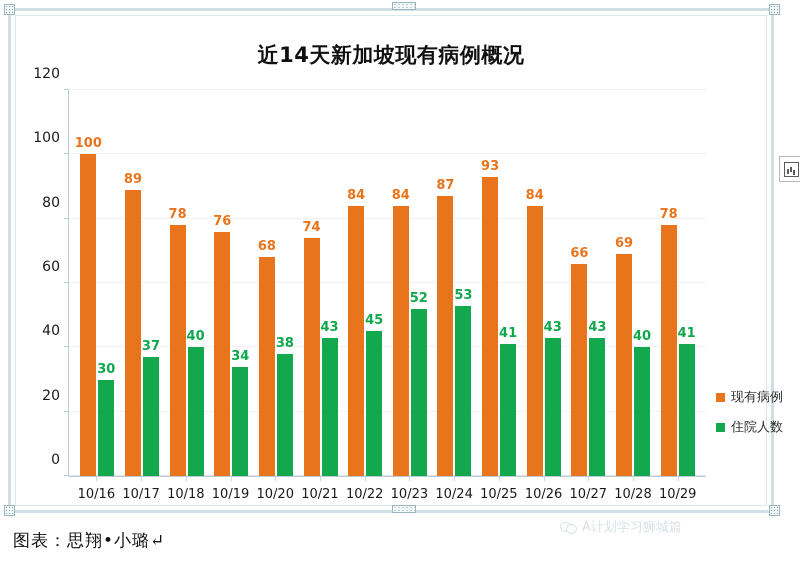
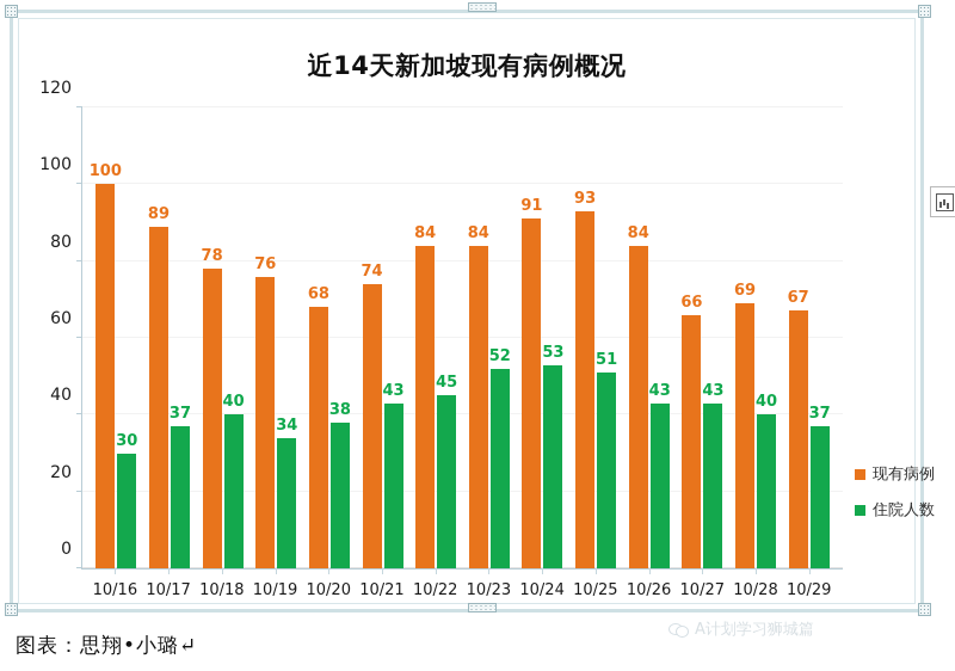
现有病例/10/24: 87 -> 91
住院人数/10/25: 41 -> 51
现有病例/10/29: 78 -> 67
住院人数/10/29: 41 -> 37
